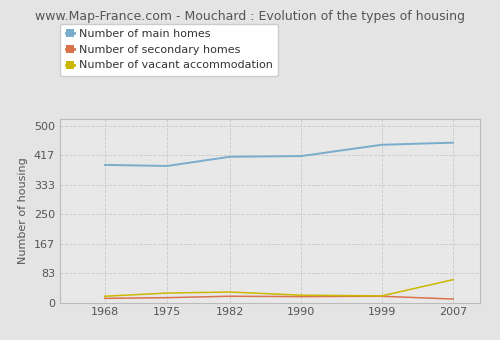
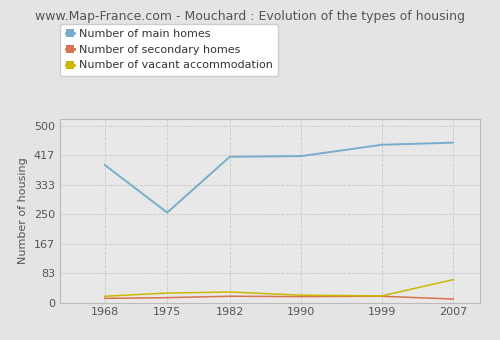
Number of main homes/1975: 387 -> 255
